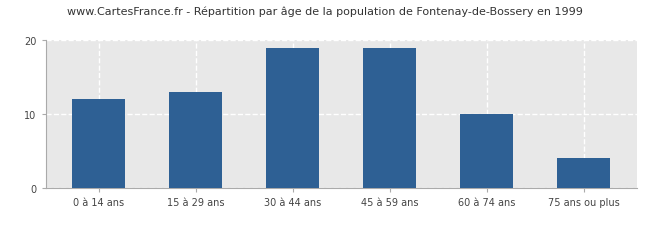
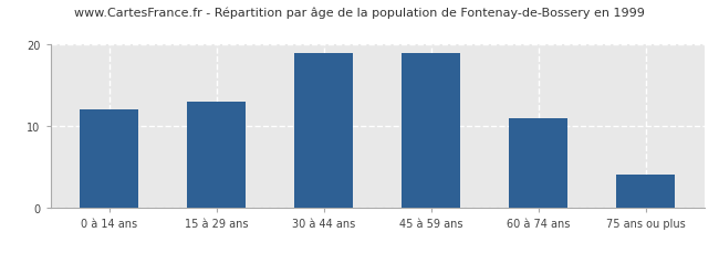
60 à 74 ans: 10 -> 11
